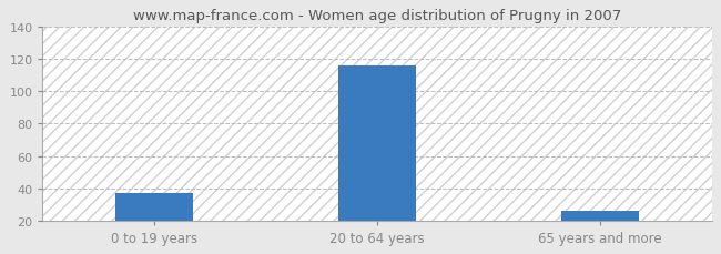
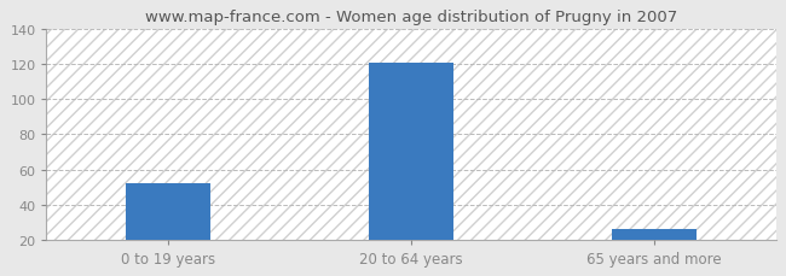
0 to 19 years: 37 -> 52
20 to 64 years: 116 -> 121
